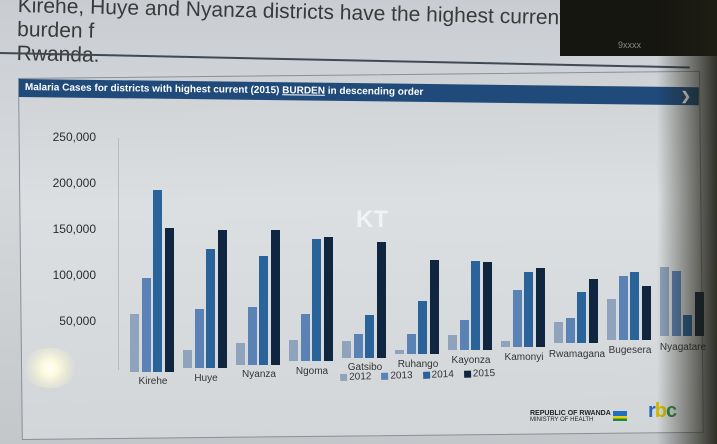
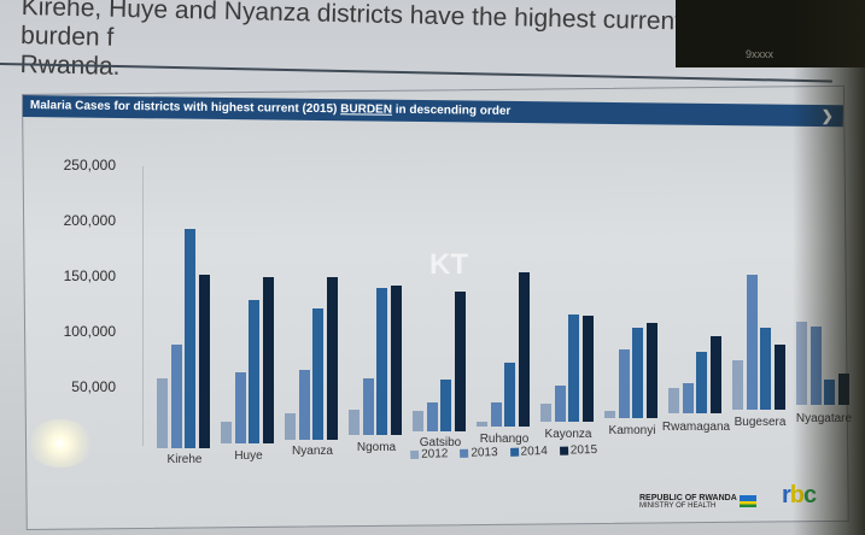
2013/Kirehe: 110000 -> 100000
2015/Ruhango: 110000 -> 150000
2013/Bugesera: 70000 -> 130000
2015/Nyagatare: 50000 -> 30000
